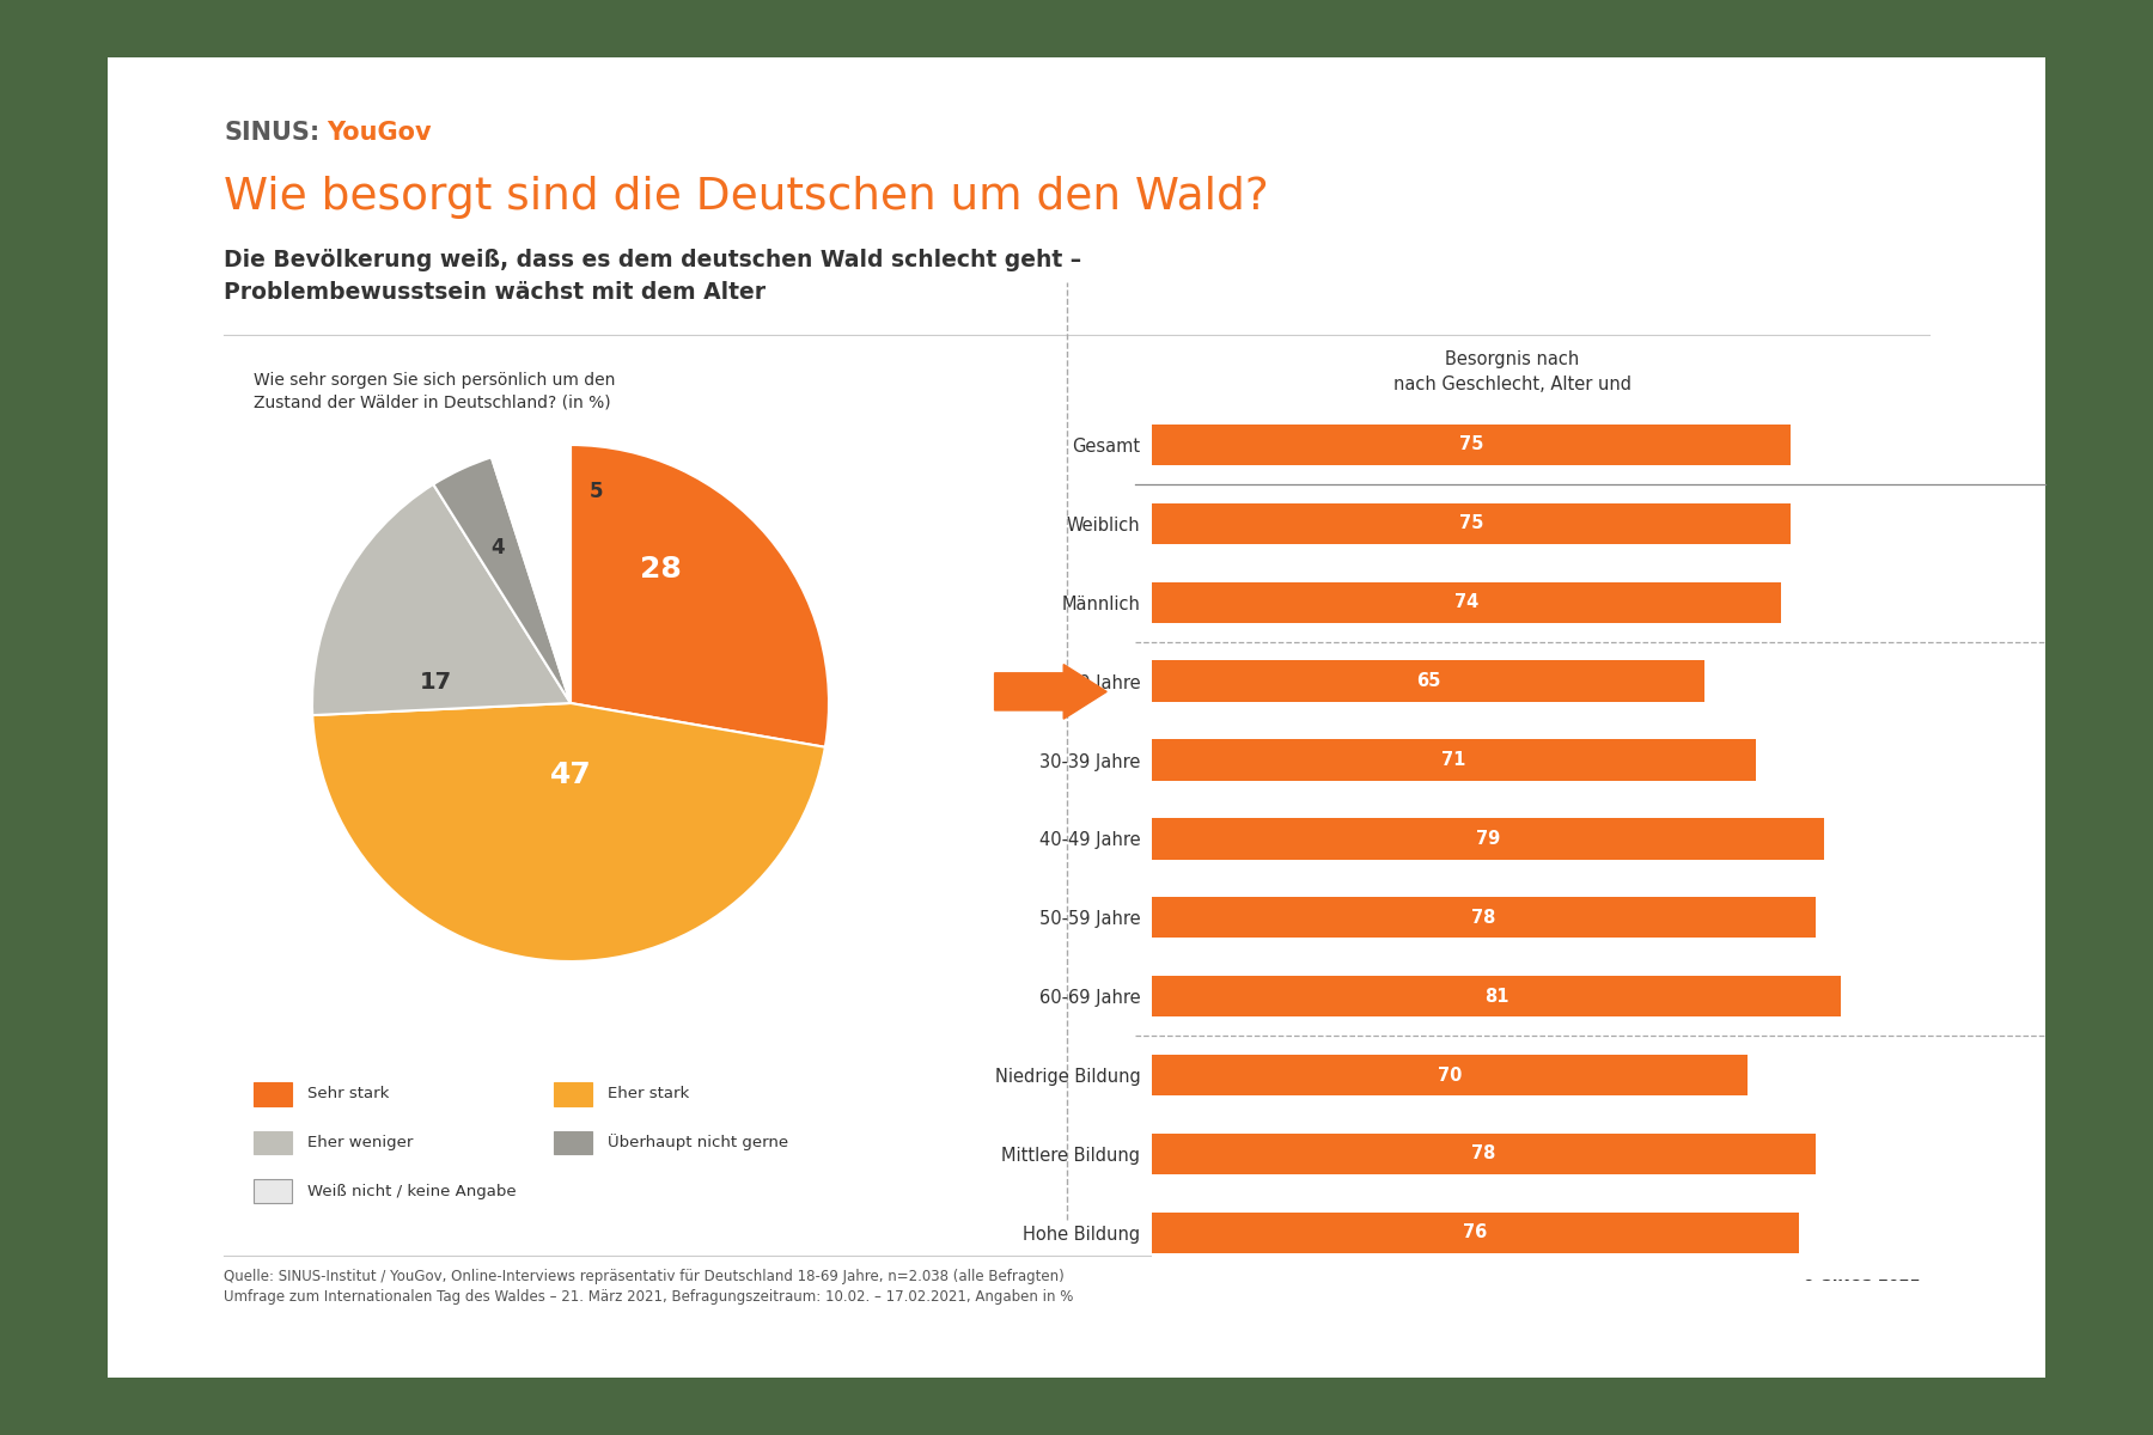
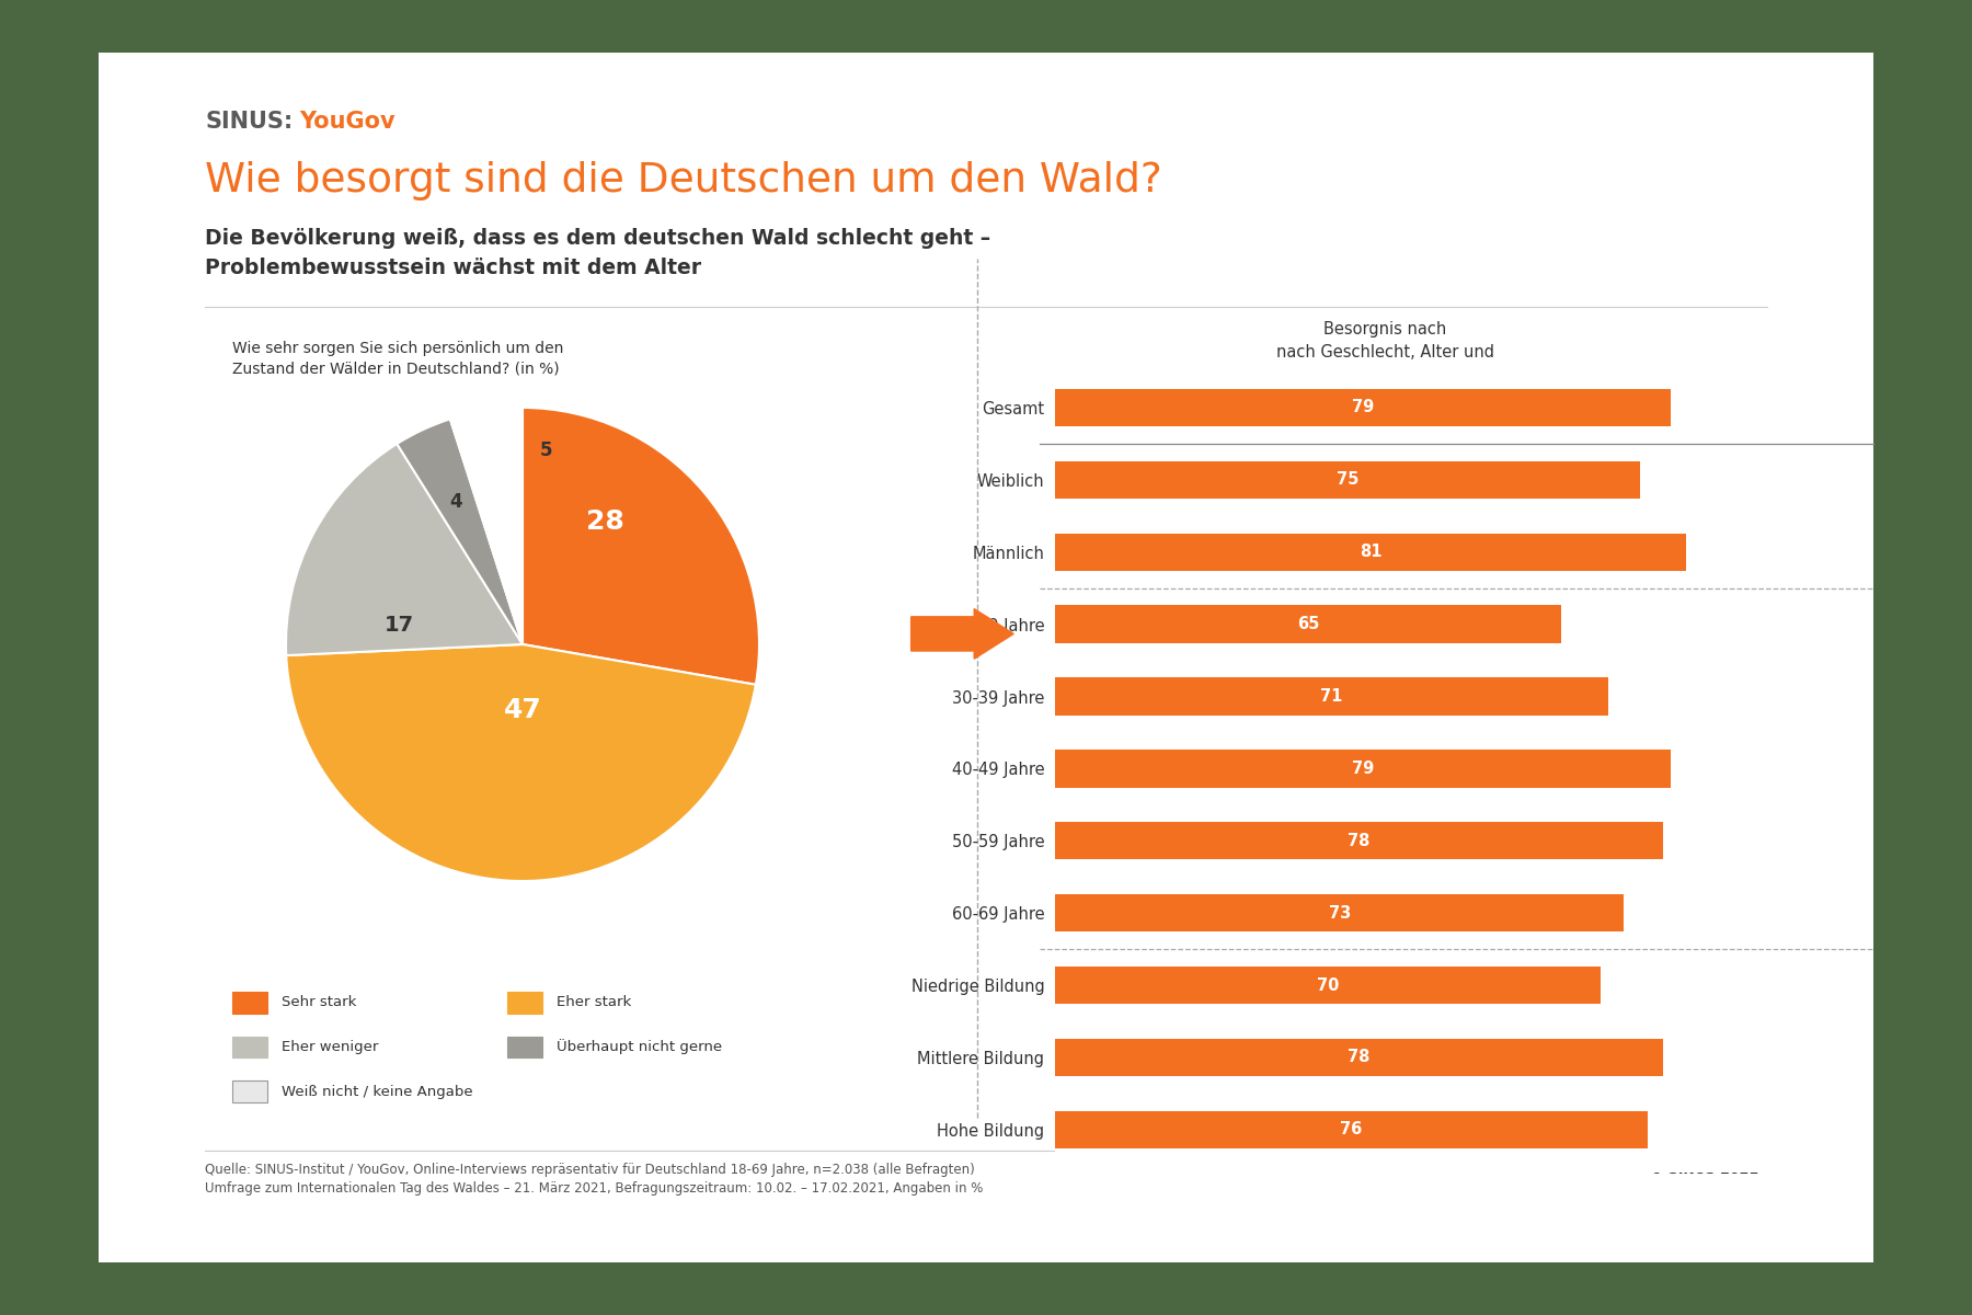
Gesamt: 75 -> 79
Männlich: 74 -> 81
60-69 Jahre: 81 -> 73
